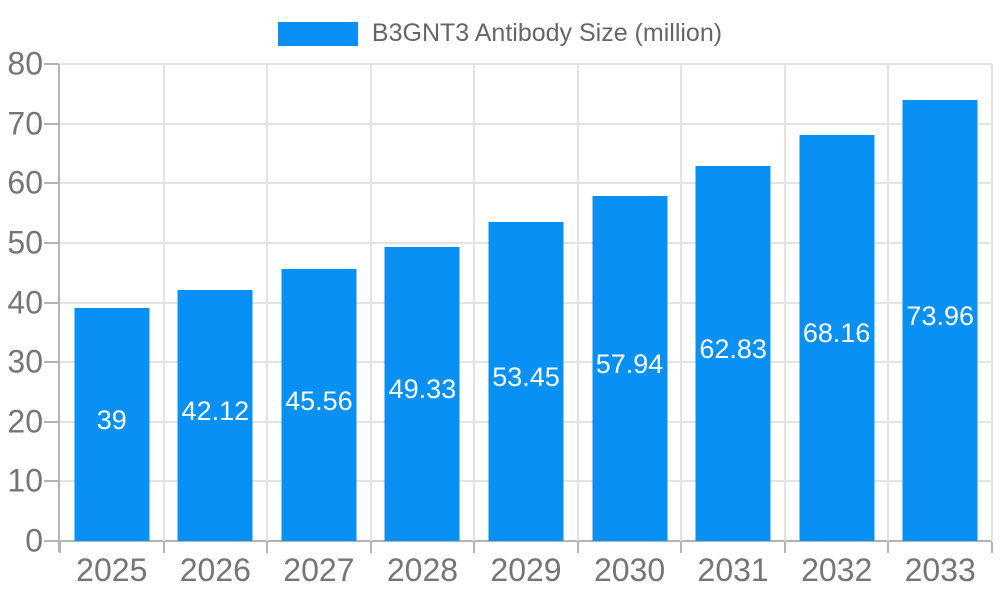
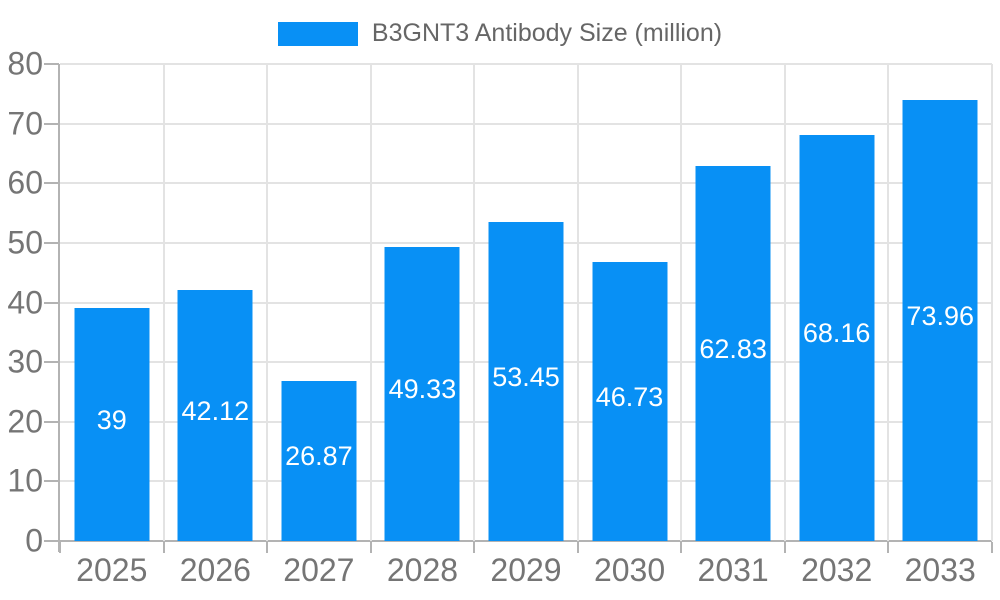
2027: 45.56 -> 26.87
2030: 57.94 -> 46.73
